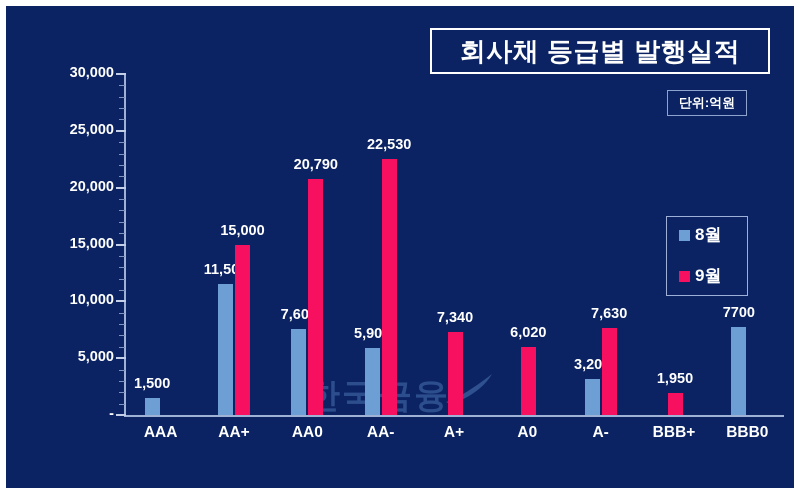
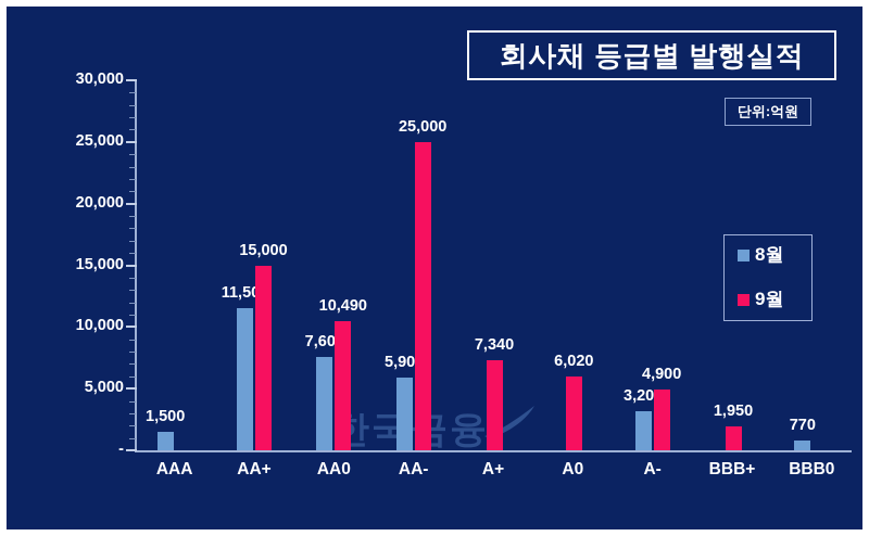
9월/AA0: 20,790 -> 10,490
9월/AA-: 22,530 -> 25,000
9월/A-: 7,630 -> 4,900
8월/BBB0: 7700 -> 770
